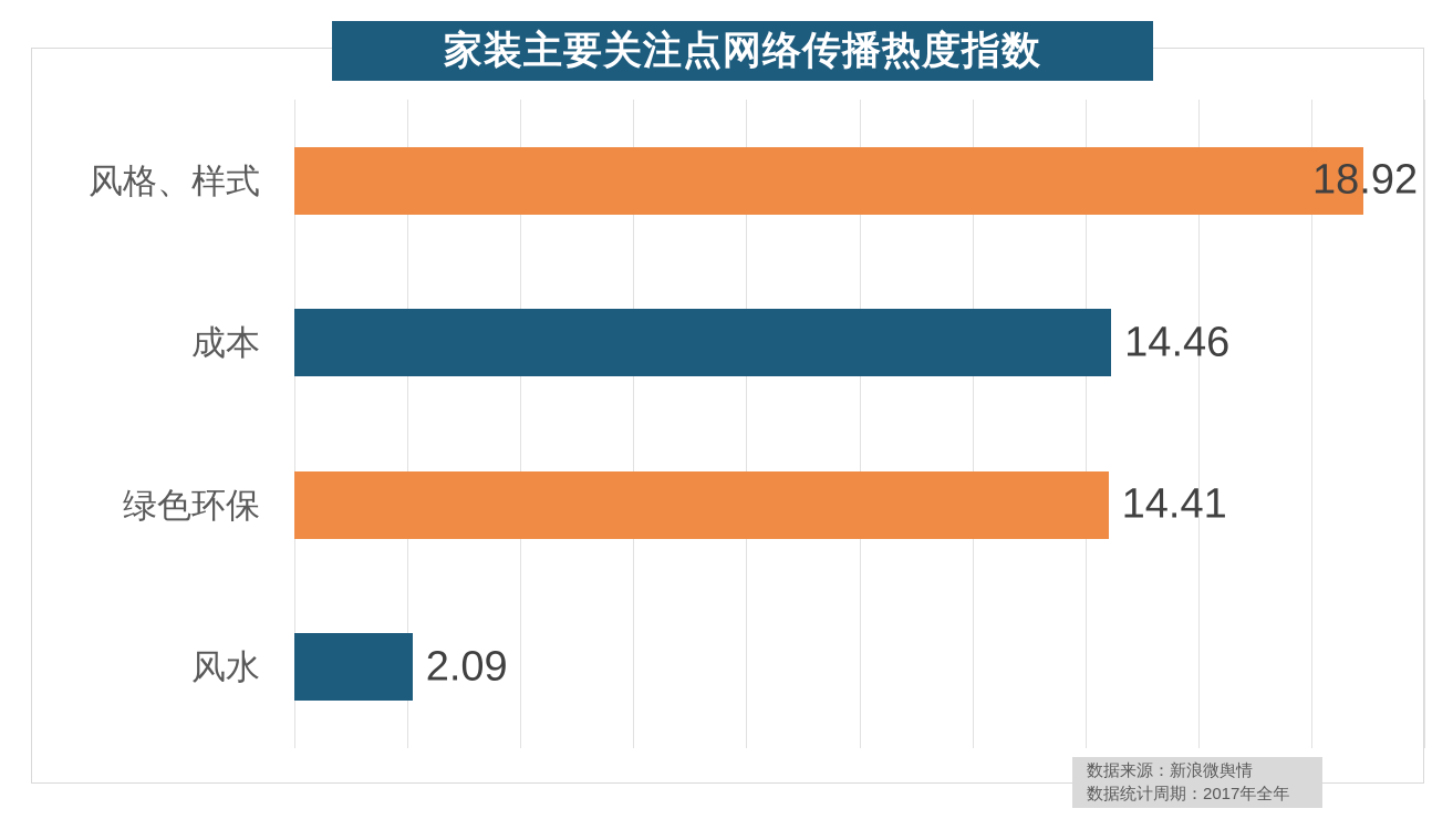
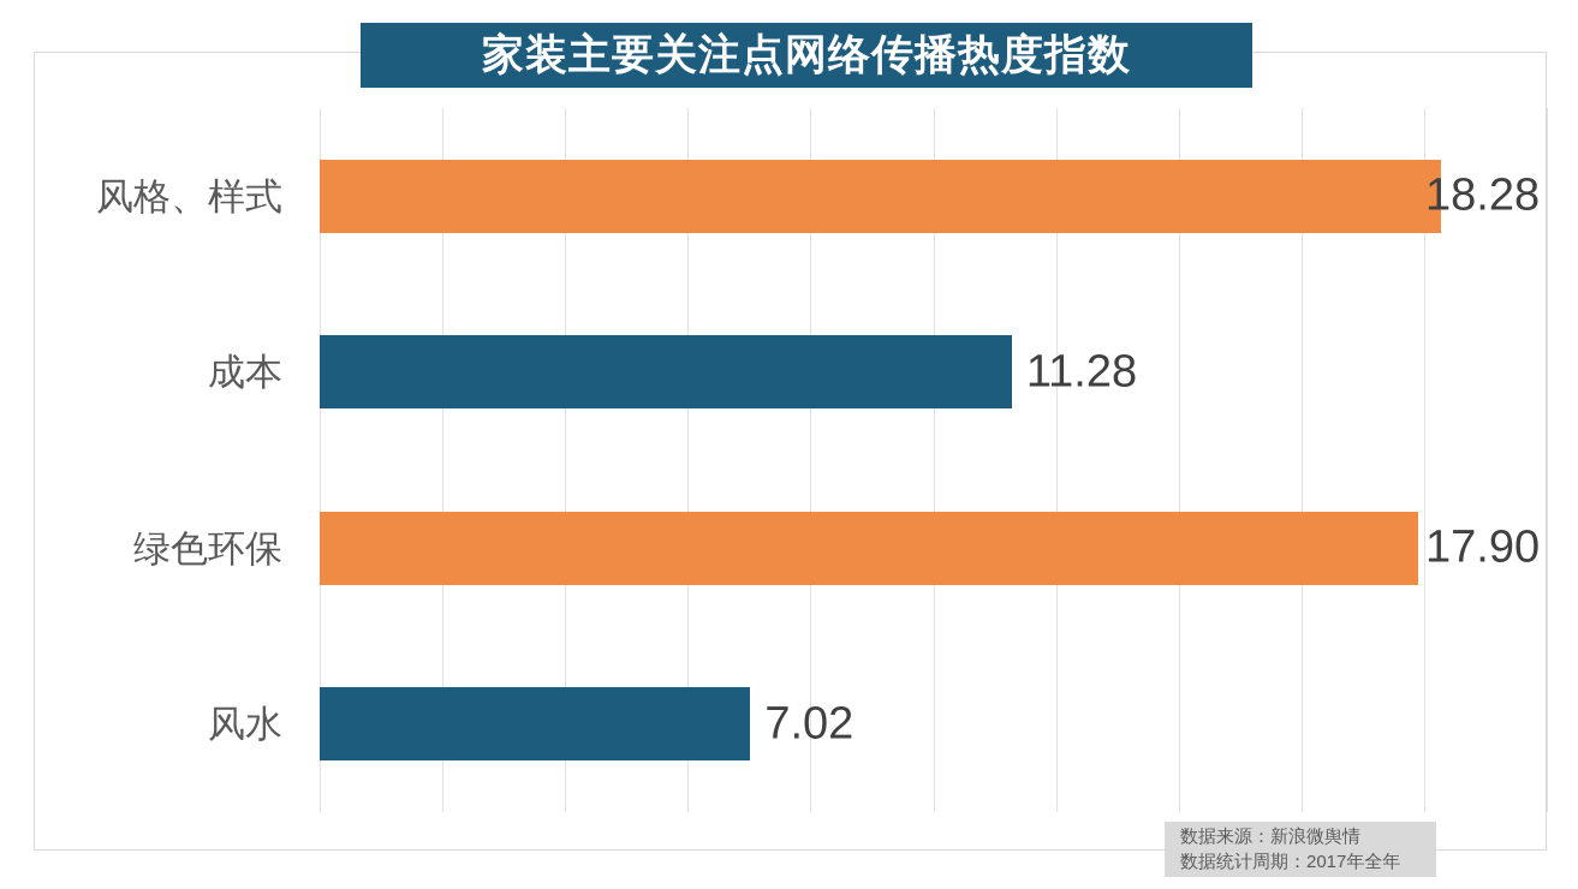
风格、样式: 18.92 -> 18.28
成本: 14.46 -> 11.28
绿色环保: 14.41 -> 17.90
风水: 2.09 -> 7.02
